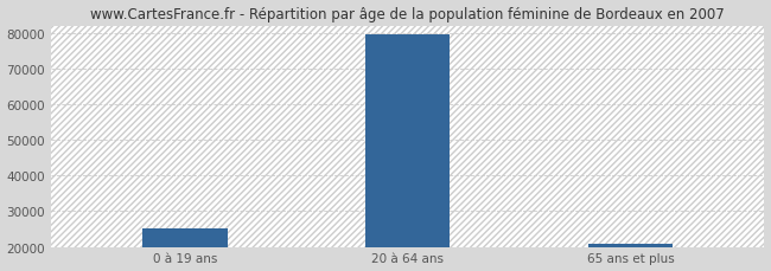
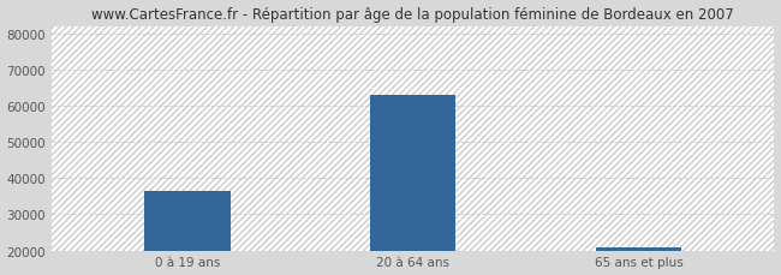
0 à 19 ans: 25000 -> 36500
20 à 64 ans: 79500 -> 63000
